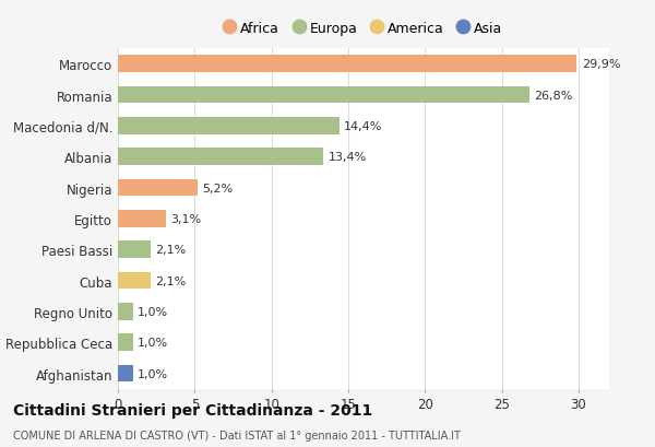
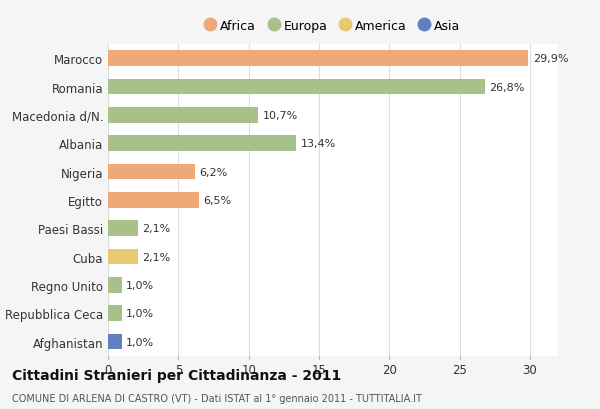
Macedonia d/N.: 14,4% -> 10,7%
Nigeria: 5,2% -> 6,2%
Egitto: 3,1% -> 6,5%
